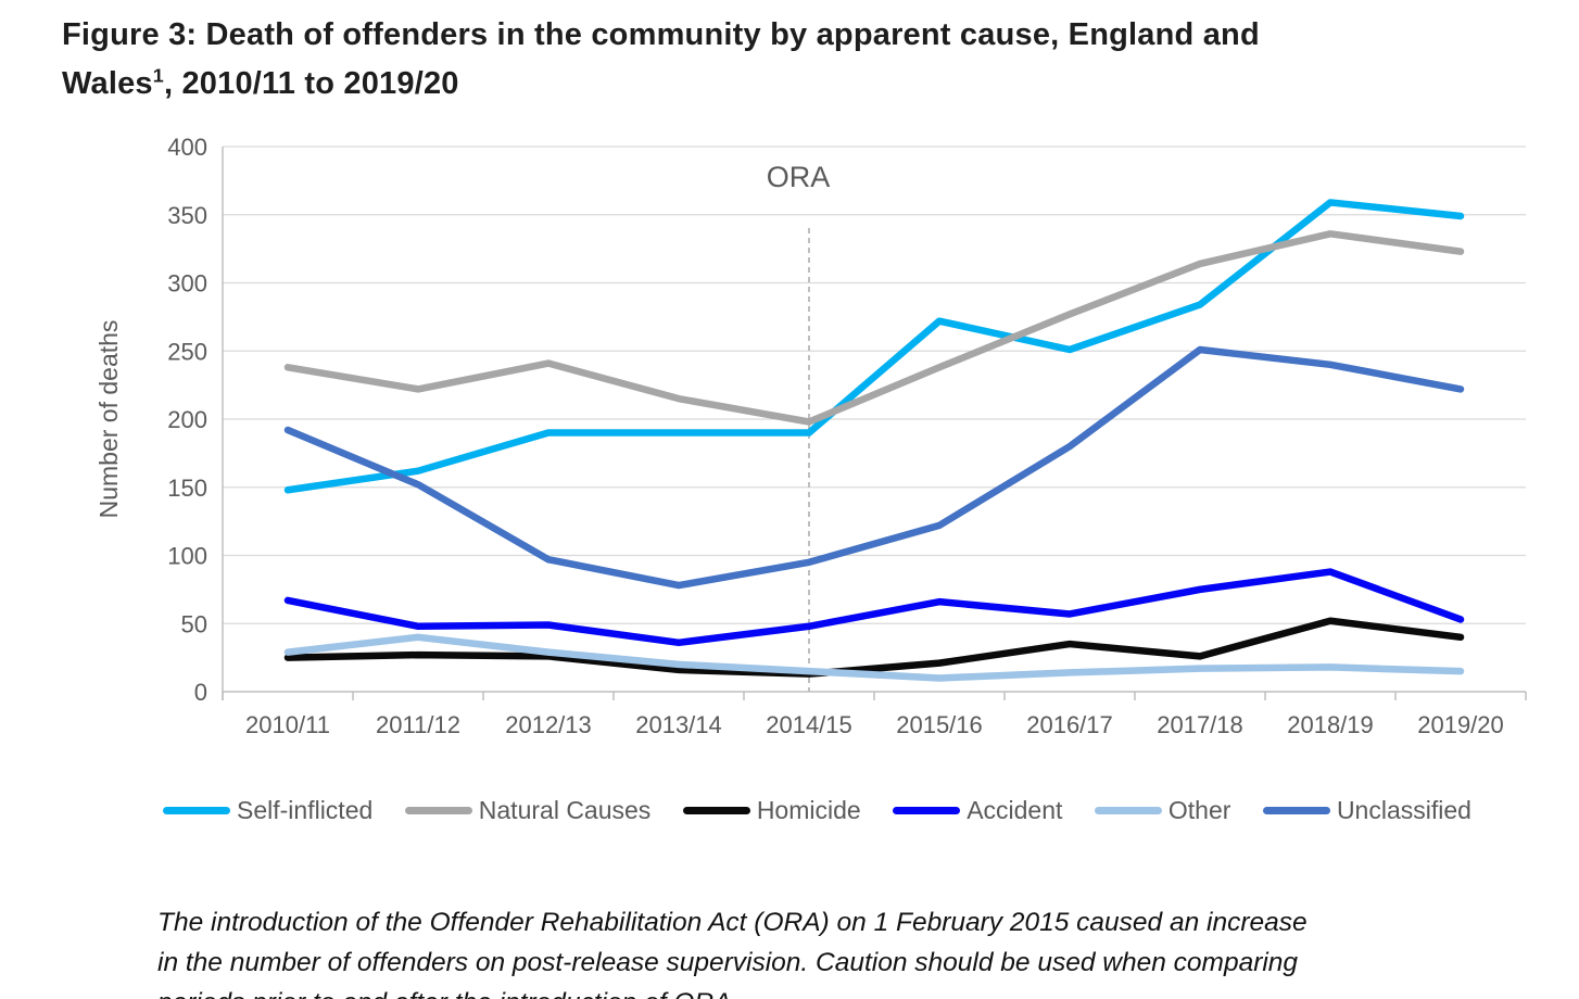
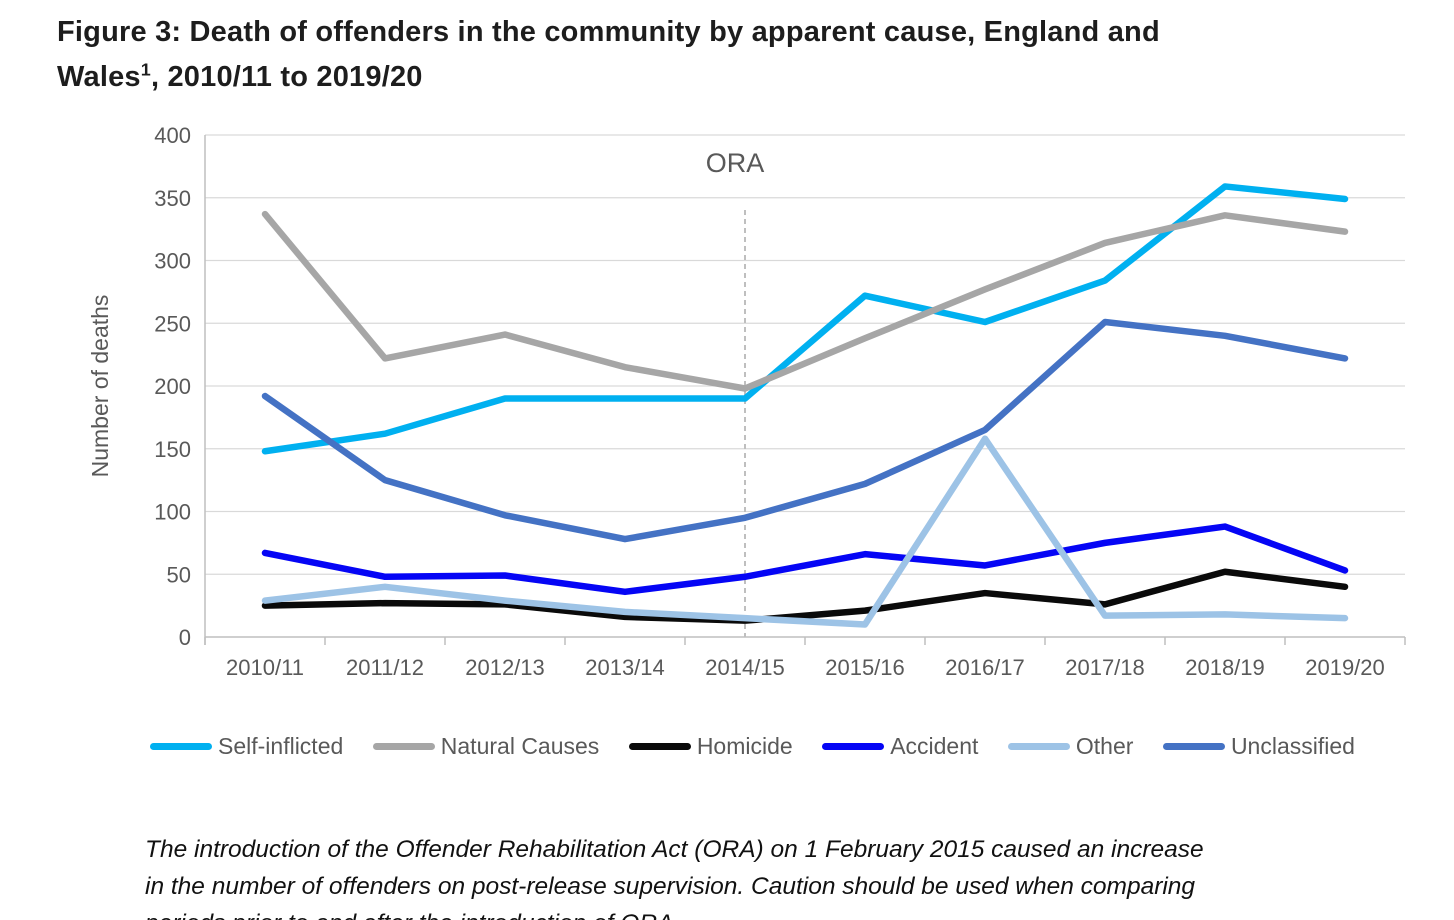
Natural Causes/2010/11: 238 -> 337
Unclassified/2011/12: 152 -> 125
Other/2016/17: 14 -> 158
Unclassified/2016/17: 180 -> 165
